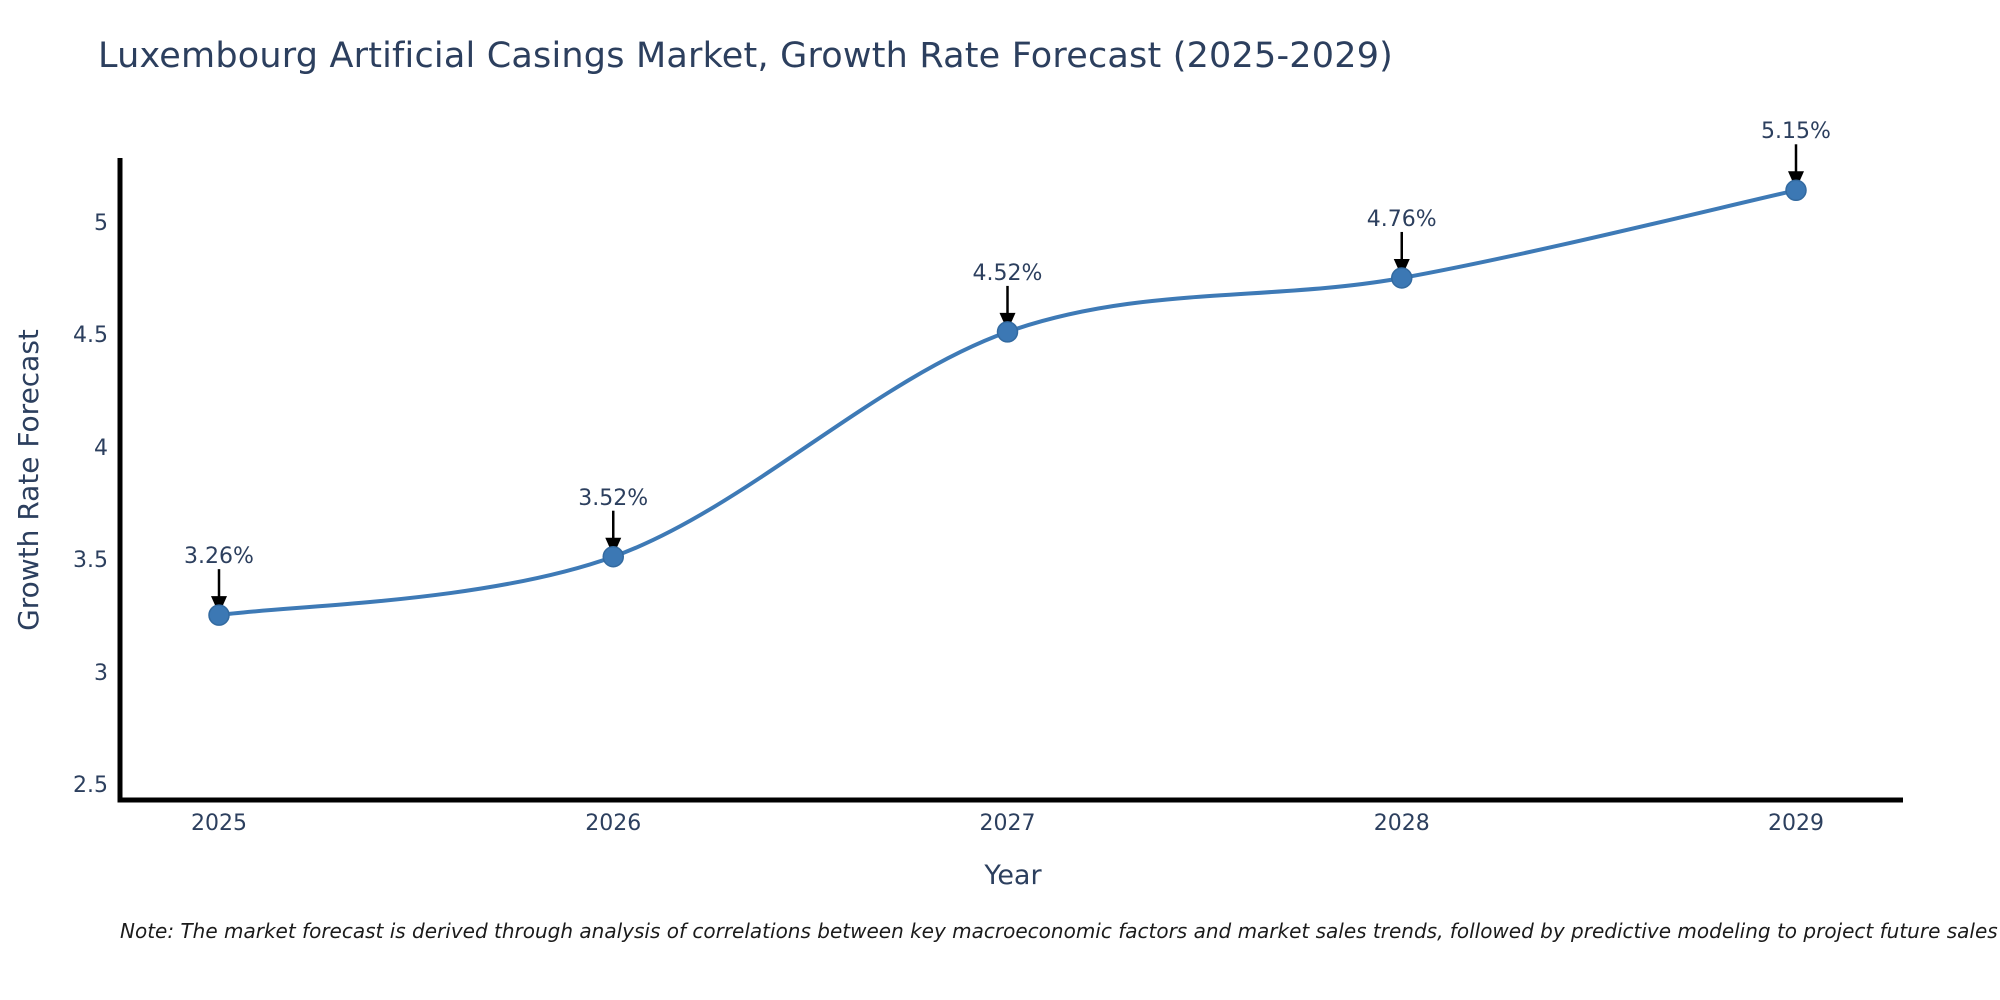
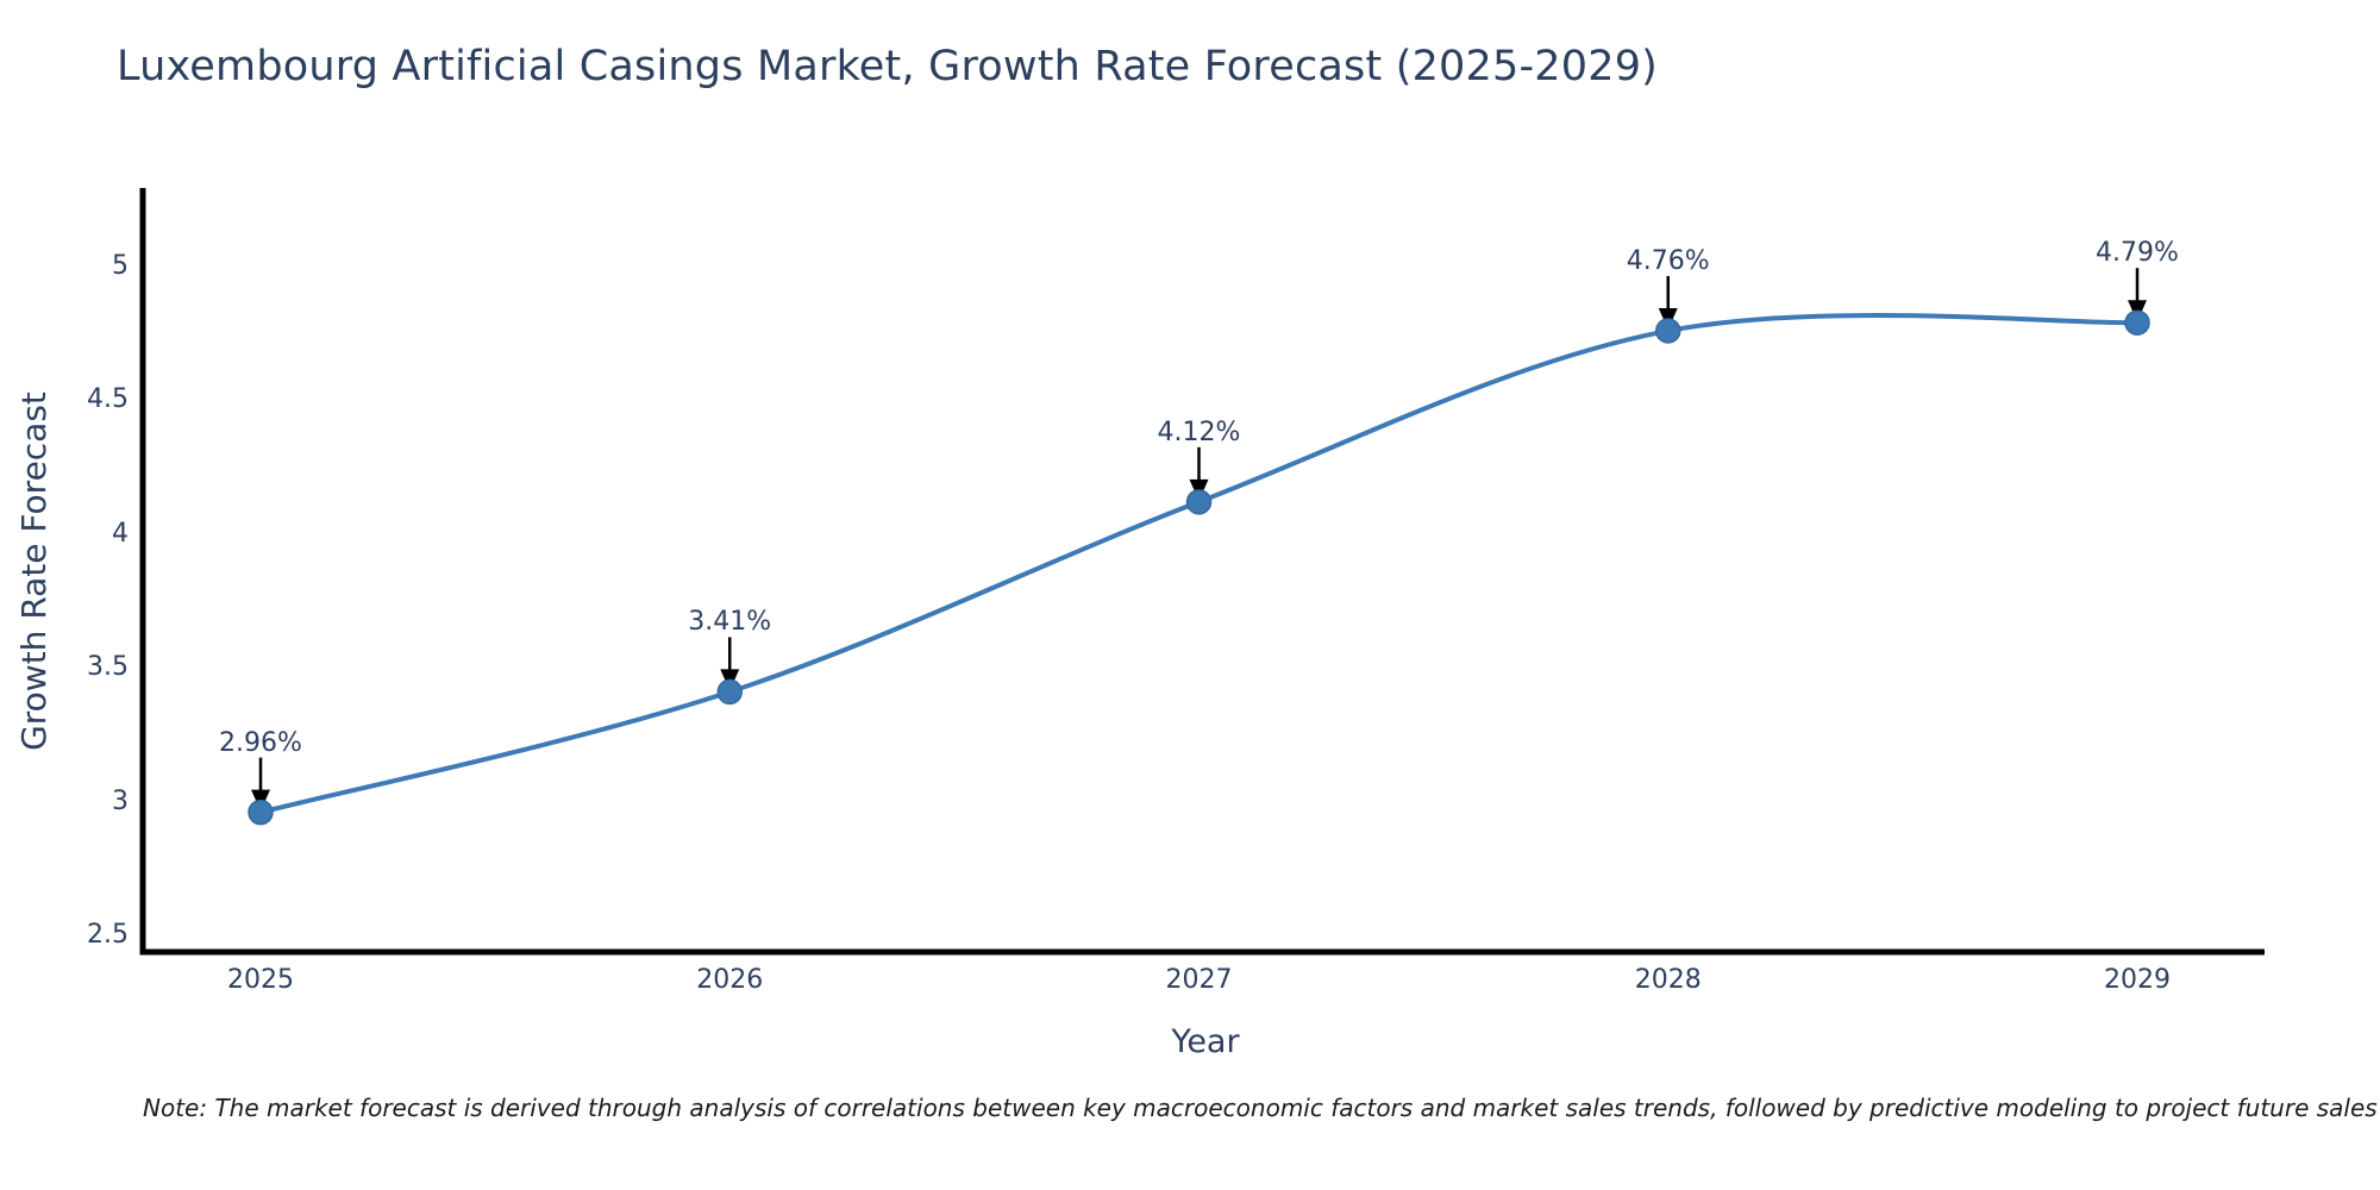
2025: 3.26% -> 2.96%
2026: 3.52% -> 3.41%
2027: 4.52% -> 4.12%
2029: 5.15% -> 4.79%
